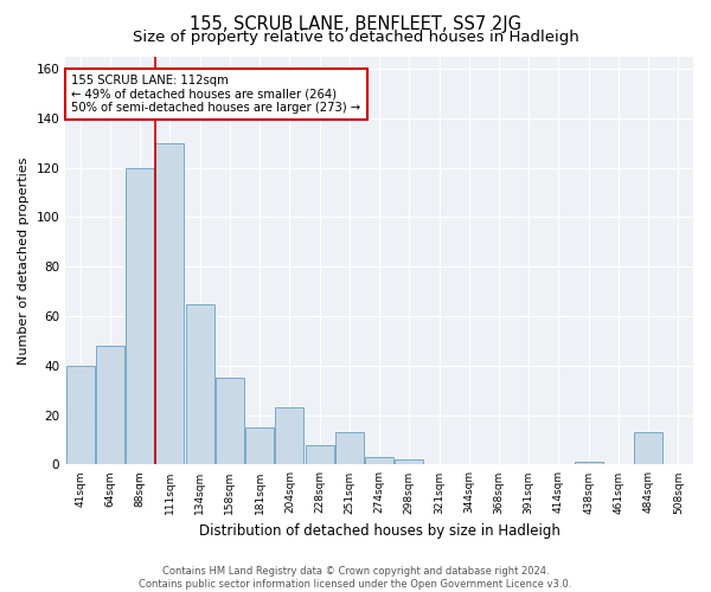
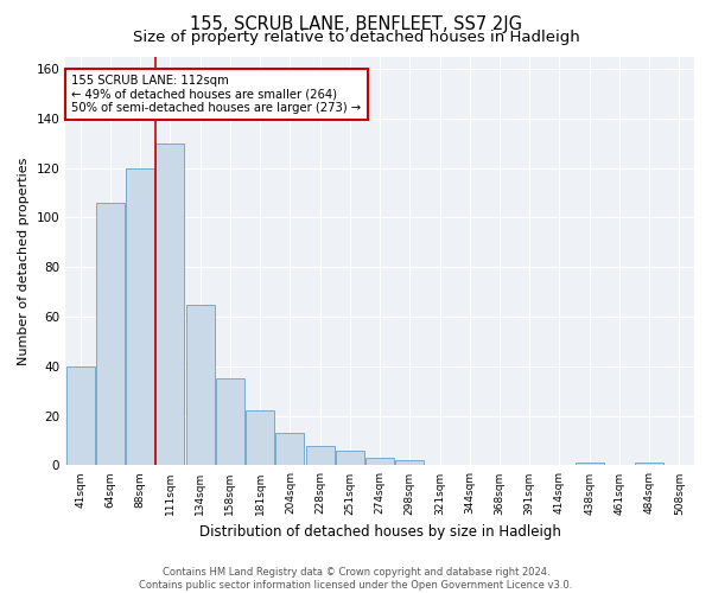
64sqm: 48 -> 106
181sqm: 15 -> 22
204sqm: 23 -> 13
251sqm: 13 -> 6
484sqm: 13 -> 1
